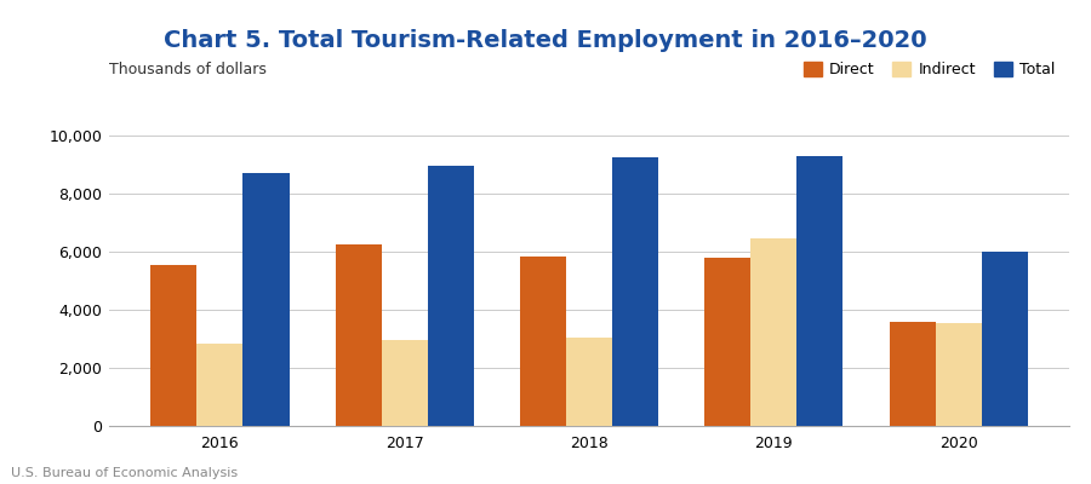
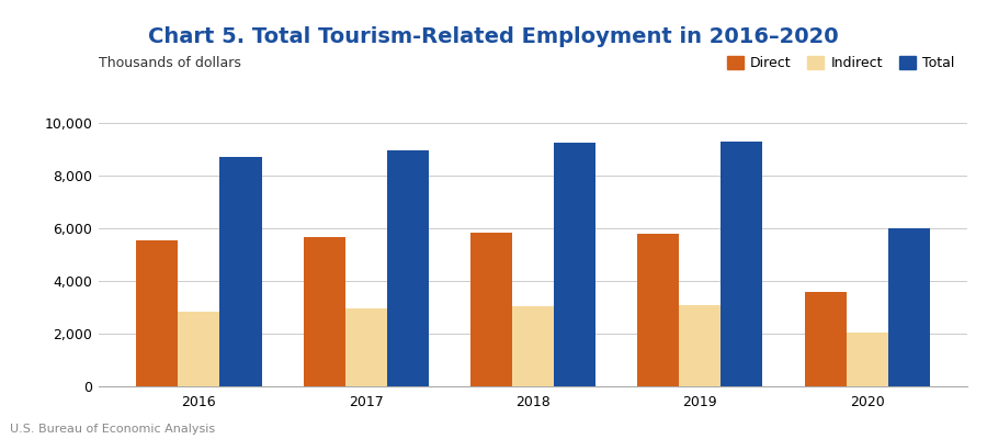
Direct/2017: 6,250 -> 5,650
Indirect/2019: 6,450 -> 3,100
Indirect/2020: 3,550 -> 2,050
